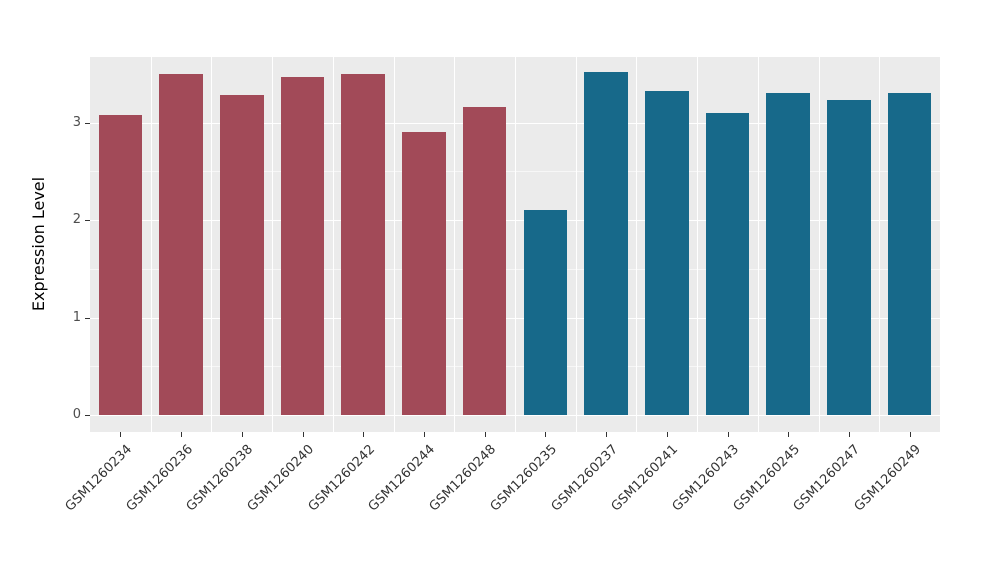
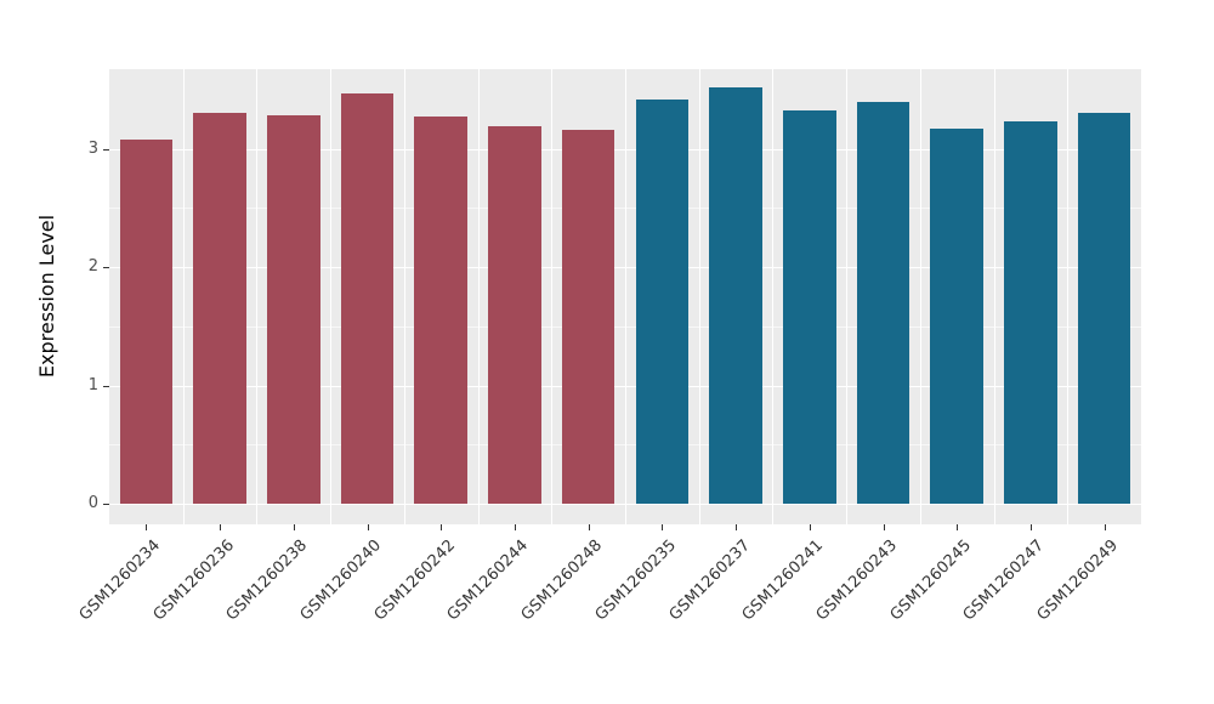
GSM1260236: 3.5 -> 3.3
GSM1260242: 3.5 -> 3.3
GSM1260244: 2.9 -> 3.2
GSM1260235: 2.1 -> 3.4
GSM1260243: 3.1 -> 3.4
GSM1260245: 3.3 -> 3.2
